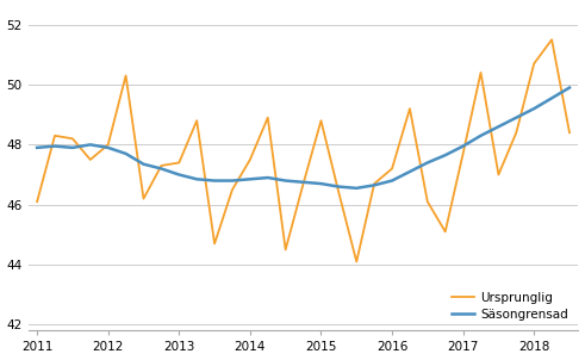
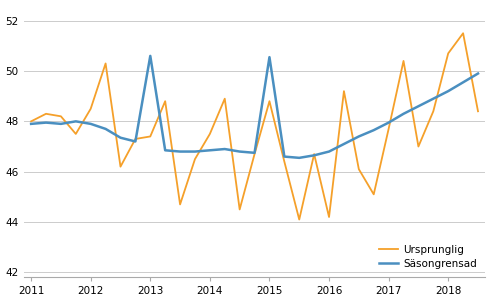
Ursprunglig/2011: 46.1 -> 48.0
Ursprunglig/2012: 48.0 -> 48.5
Säsongrensad/2013: 47.00 -> 50.60
Säsongrensad/2015: 46.70 -> 50.55
Ursprunglig/2016: 47.2 -> 44.2
